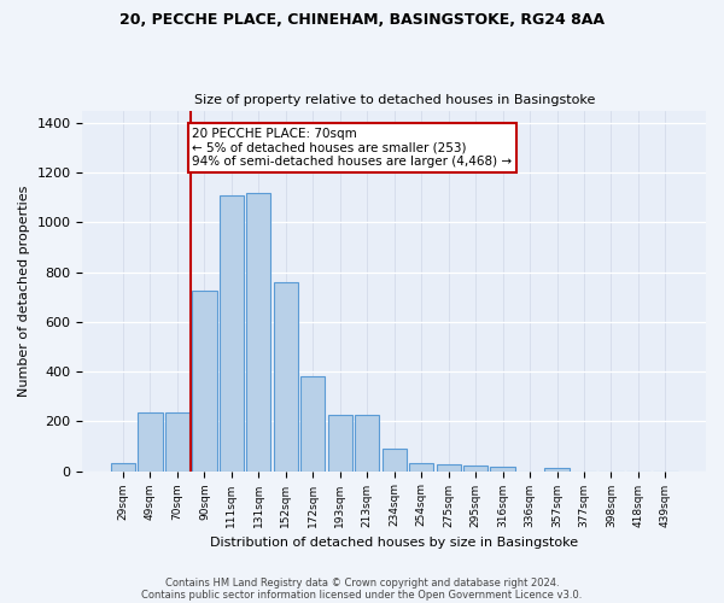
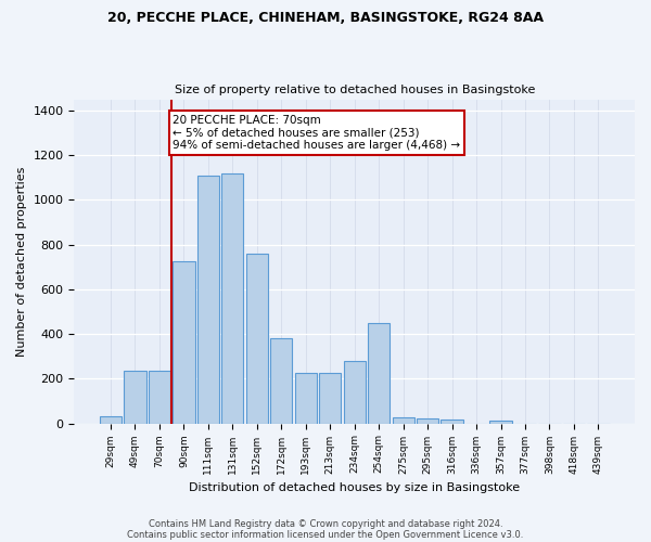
234sqm: 90 -> 280
254sqm: 30 -> 450
